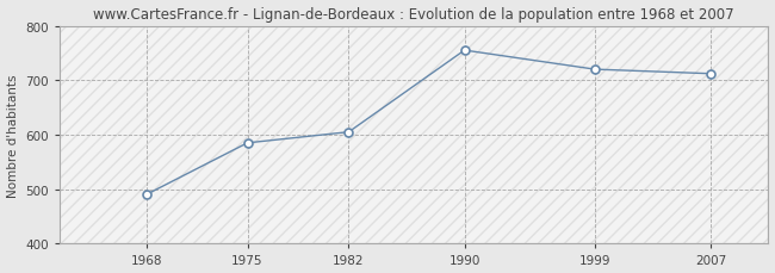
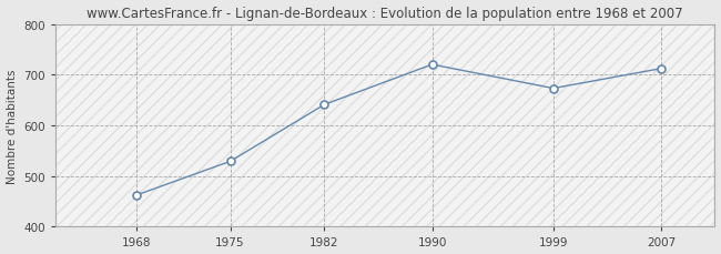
1968: 490 -> 462
1975: 585 -> 529
1982: 605 -> 641
1990: 755 -> 720
1999: 720 -> 673
